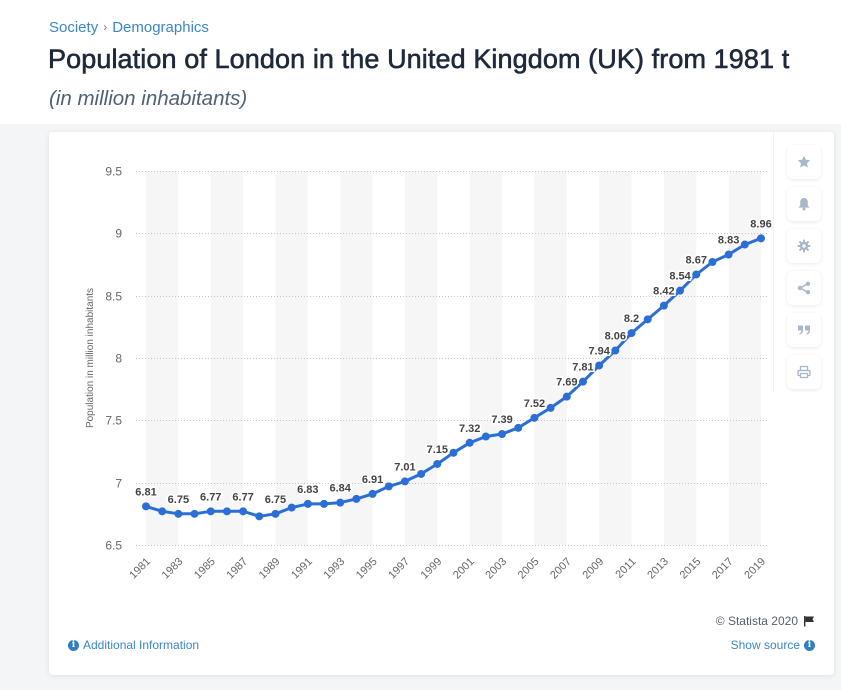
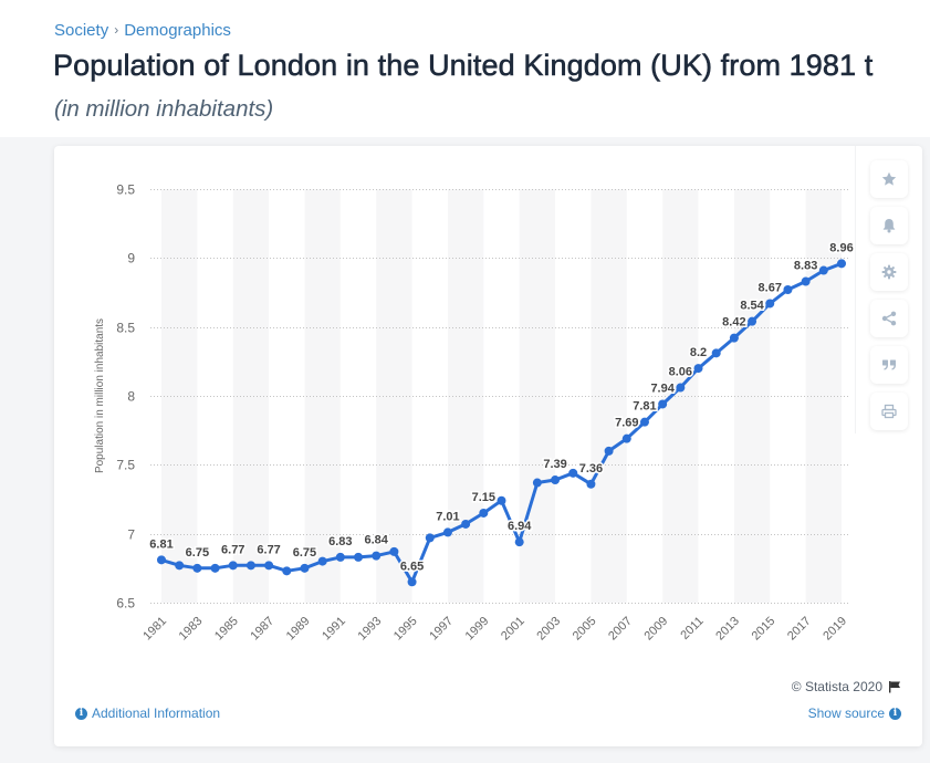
1995: 6.91 -> 6.65
2001: 7.32 -> 6.94
2005: 7.52 -> 7.36
